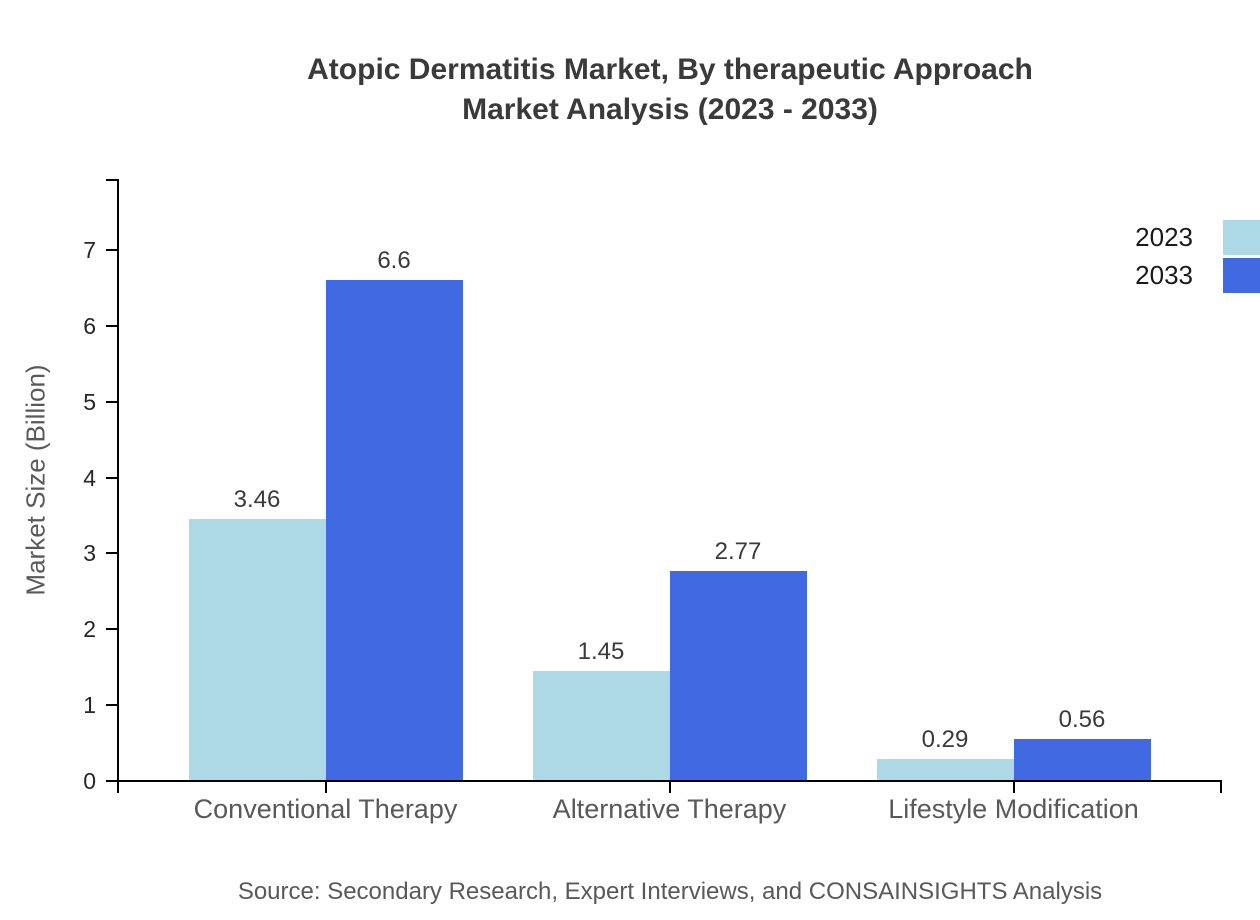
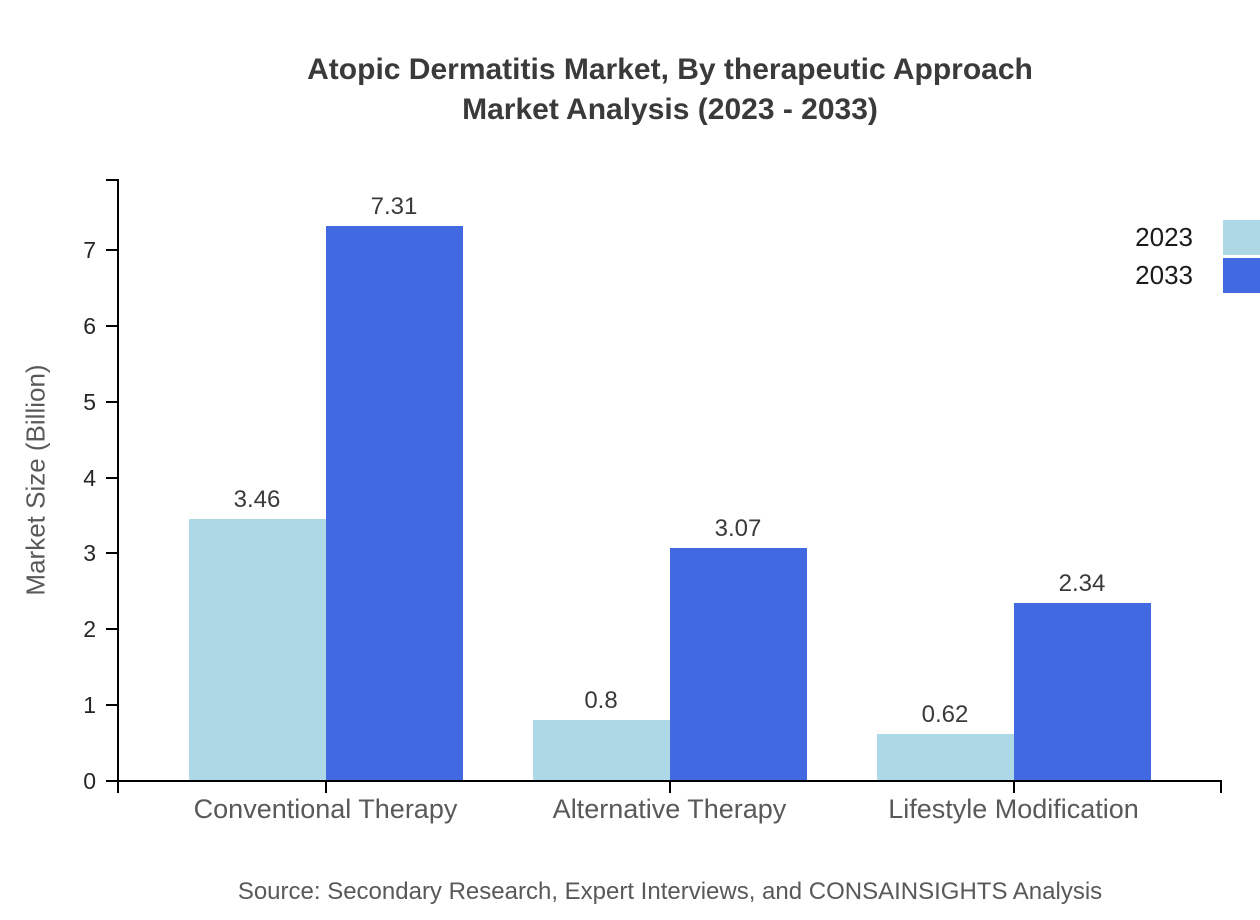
2033/Conventional Therapy: 6.6 -> 7.31
2023/Alternative Therapy: 1.45 -> 0.8
2033/Alternative Therapy: 2.77 -> 3.07
2023/Lifestyle Modification: 0.29 -> 0.62
2033/Lifestyle Modification: 0.56 -> 2.34
